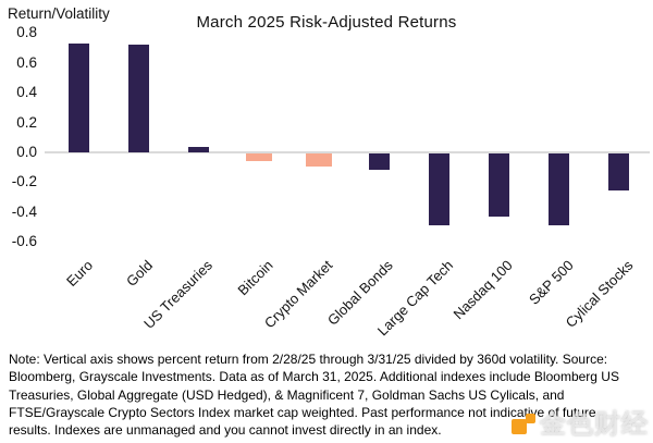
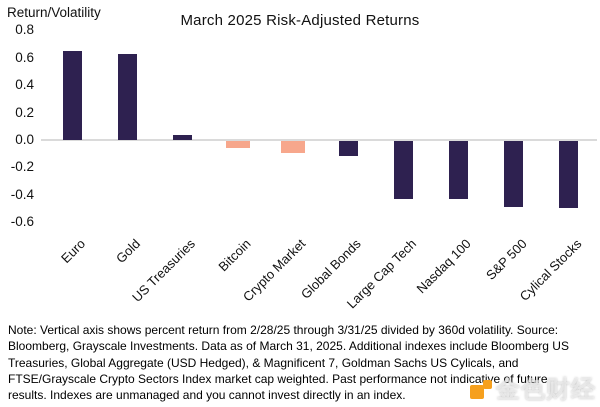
Euro: 0.73 -> 0.65
Gold: 0.72 -> 0.63
Large Cap Tech: -0.48 -> -0.42
Cylical Stocks: -0.25 -> -0.49
